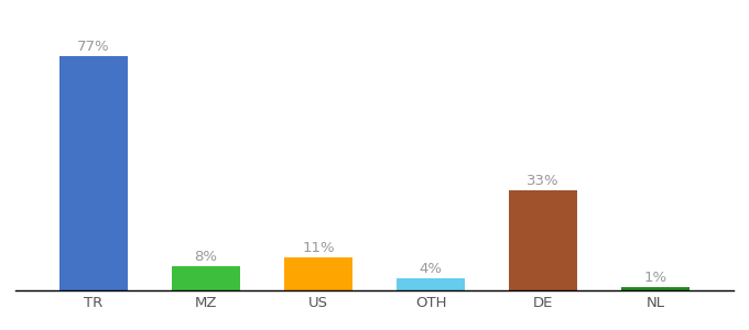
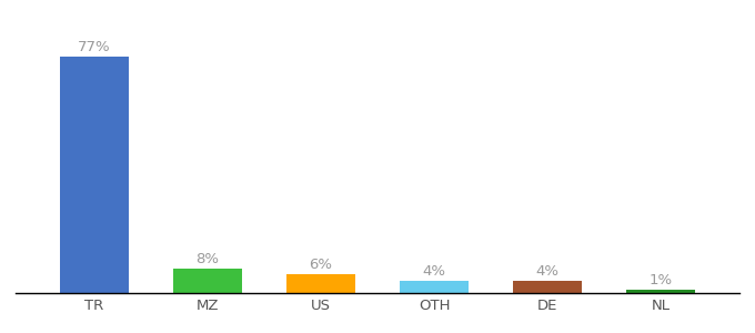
US: 11% -> 6%
DE: 33% -> 4%
